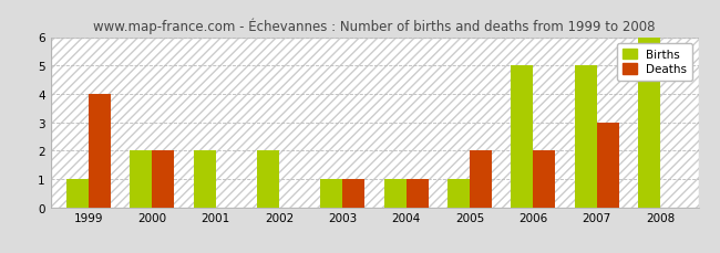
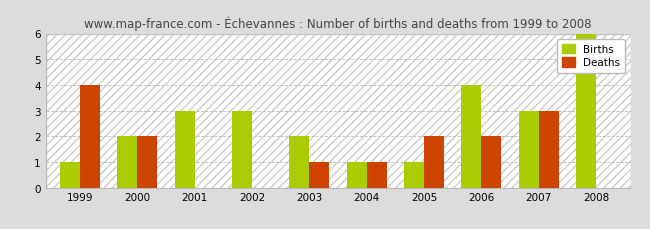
Births/2001: 2 -> 3
Births/2002: 2 -> 3
Births/2003: 1 -> 2
Births/2006: 5 -> 4
Births/2007: 5 -> 3
